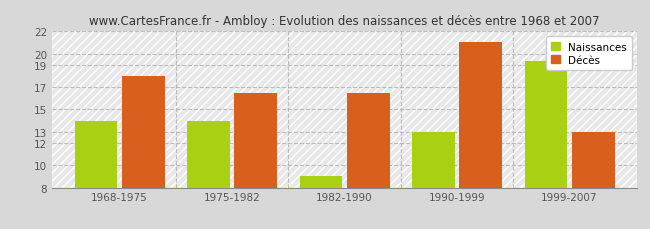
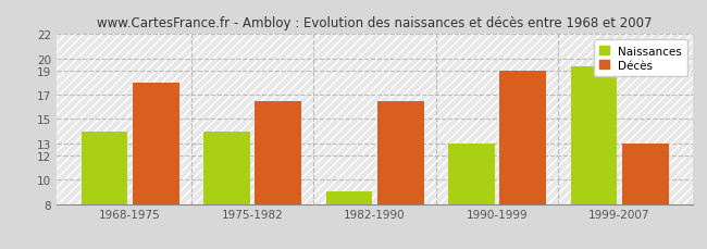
Décès/1990-1999: 21.0 -> 19.0
